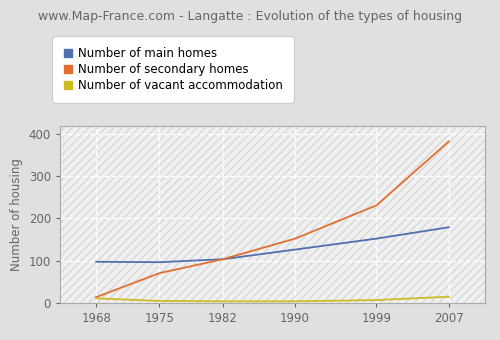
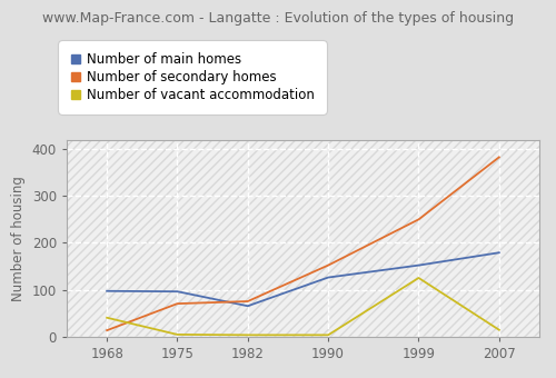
Number of vacant accommodation/1968: 10 -> 40
Number of main homes/1982: 103 -> 65
Number of secondary homes/1982: 103 -> 75
Number of secondary homes/1999: 231 -> 250
Number of vacant accommodation/1999: 6 -> 125
